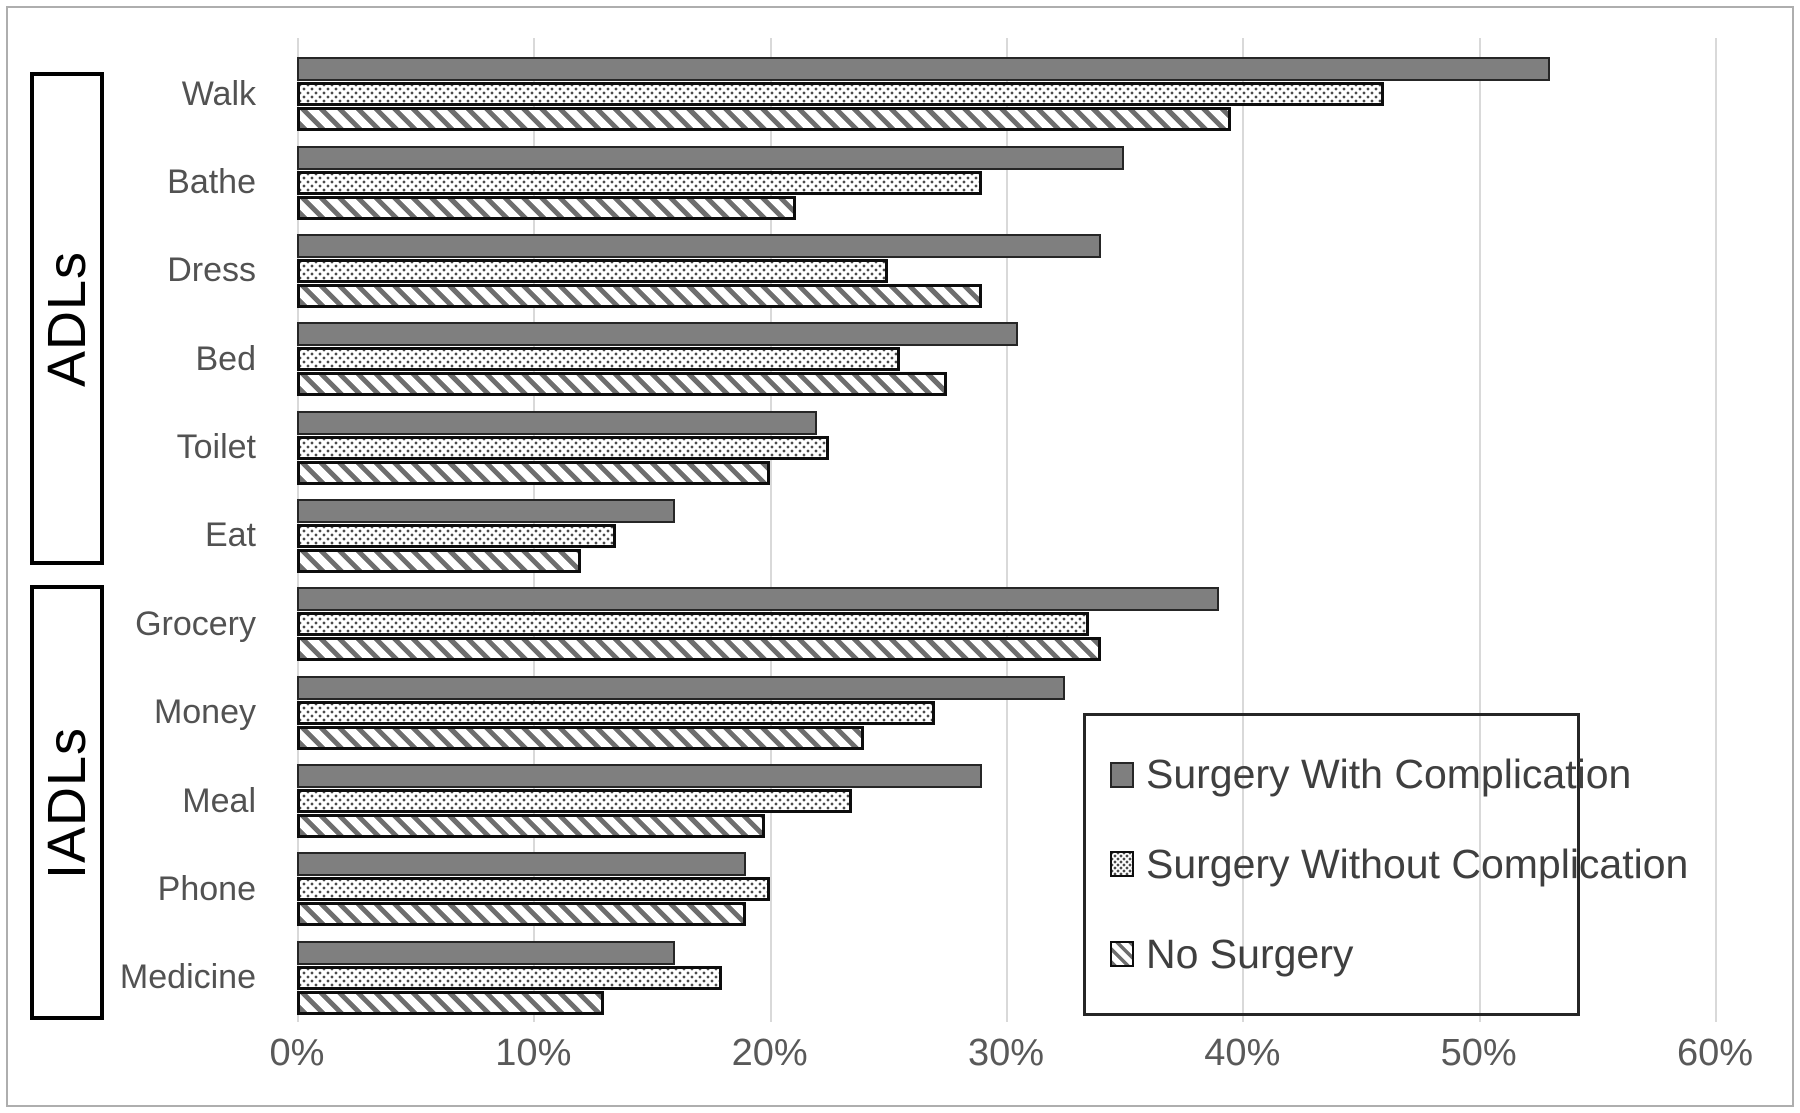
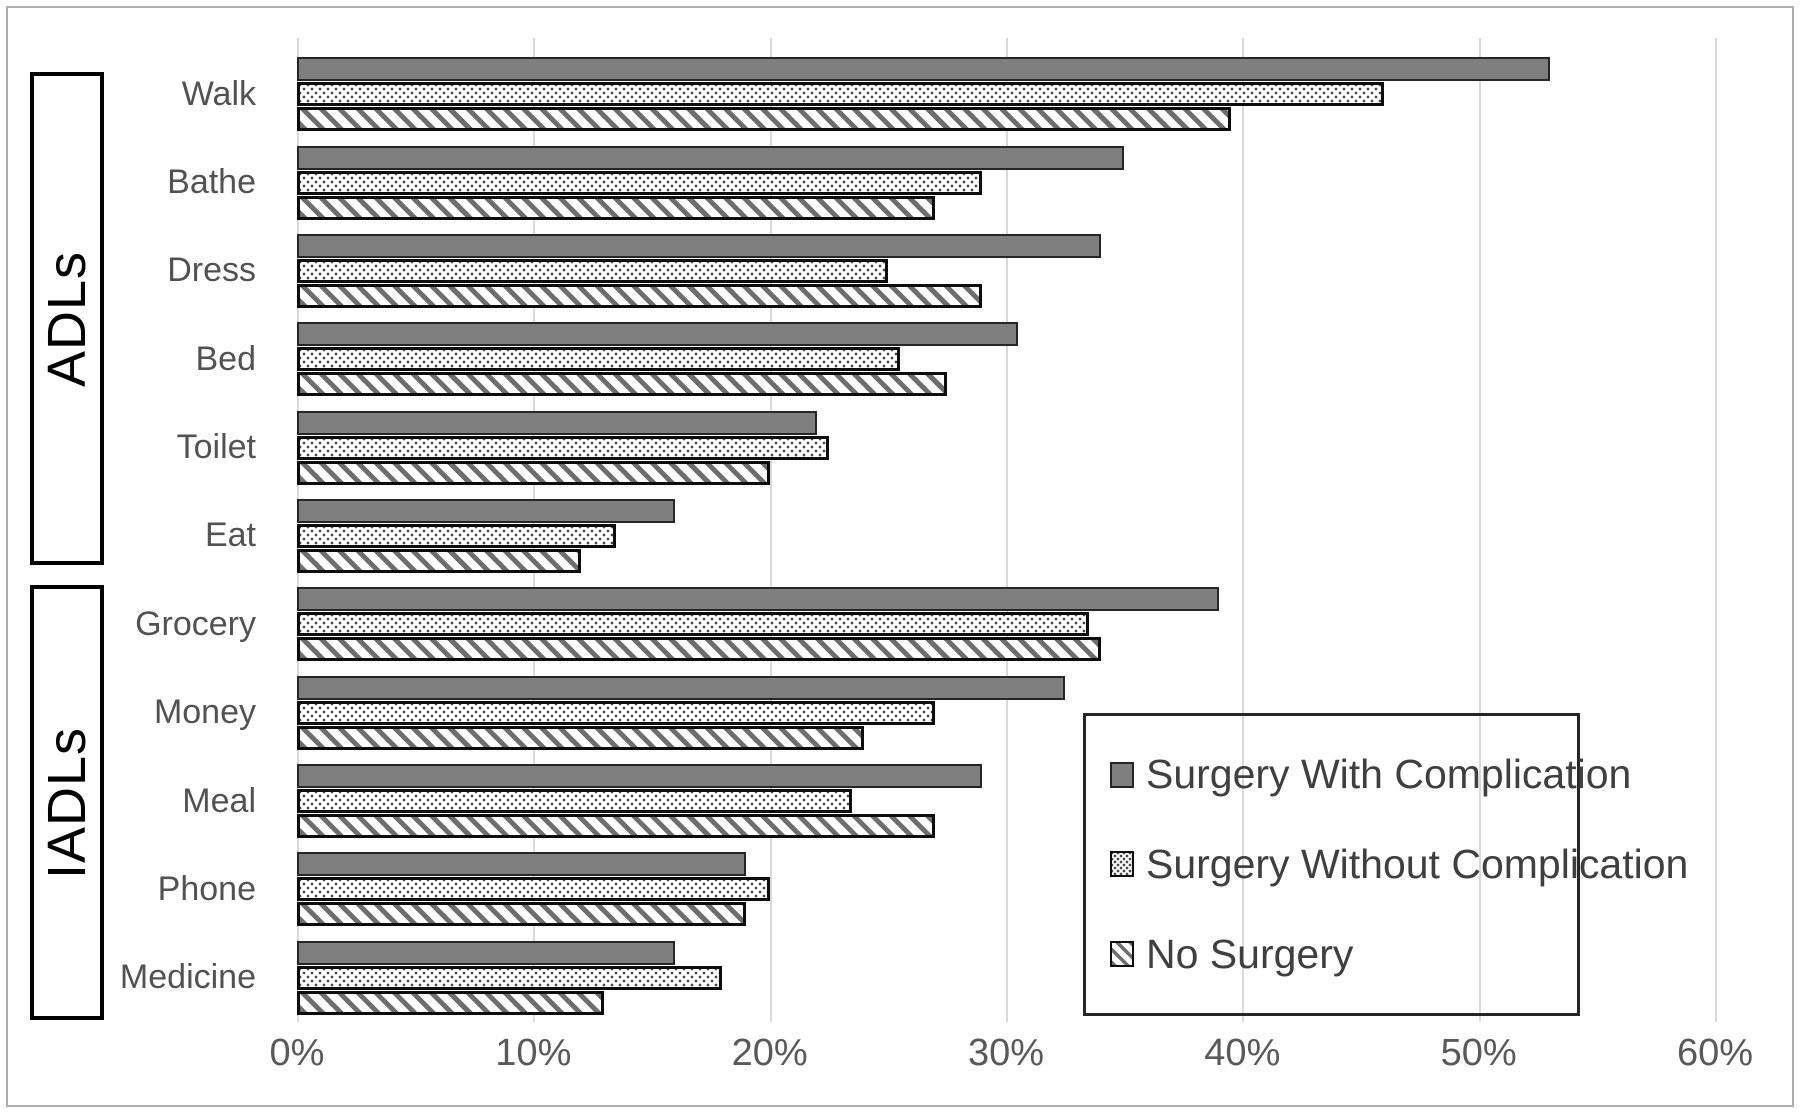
No Surgery/Bathe: 21.1% -> 27.0%
No Surgery/Meal: 19.8% -> 27.0%
